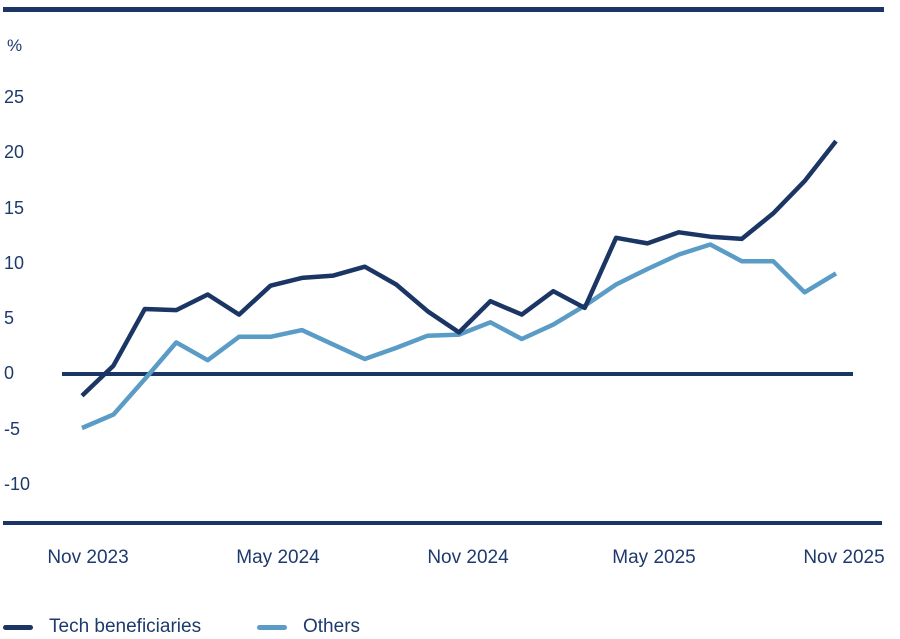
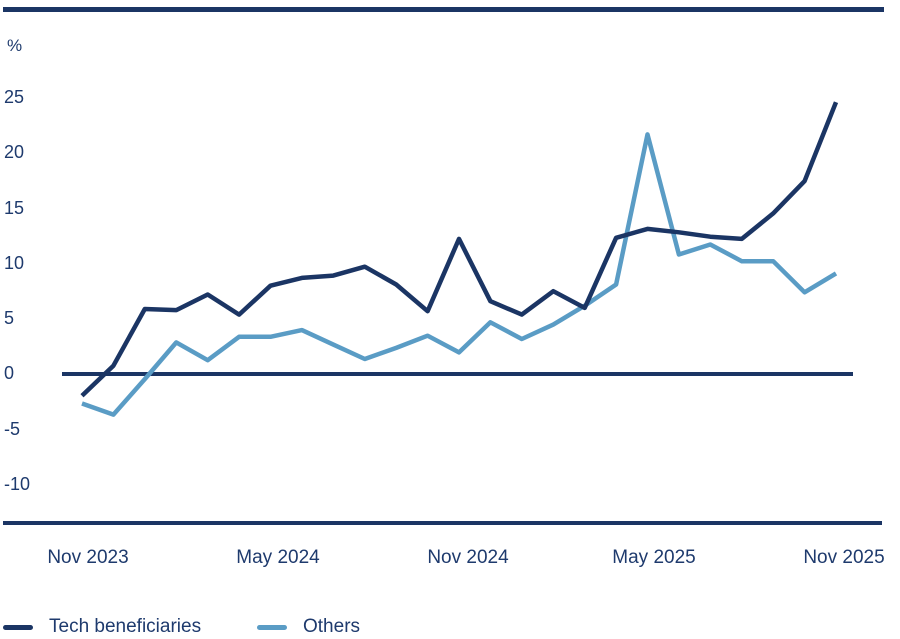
Others/Nov 2023: -4.9 -> -2.7
Tech beneficiaries/Nov 2024: 3.7 -> 12.1
Others/Nov 2024: 3.5 -> 1.9
Tech beneficiaries/May 2025: 11.7 -> 13.0
Others/May 2025: 9.4 -> 21.5
Tech beneficiaries/Nov 2025: 20.9 -> 24.4
